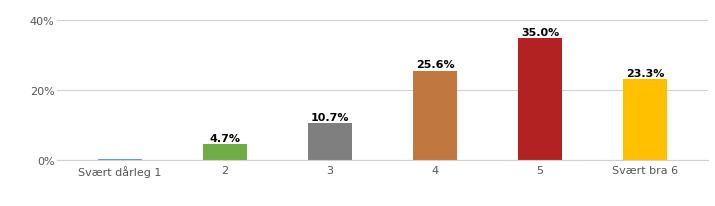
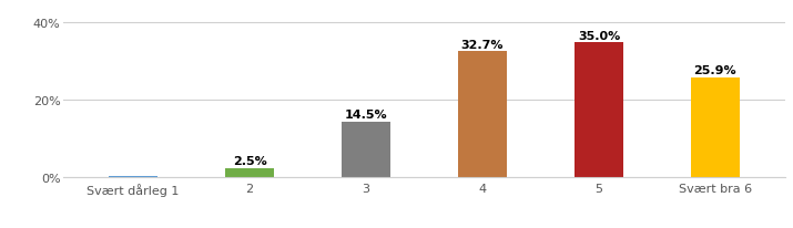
2: 4.7% -> 2.5%
3: 10.7% -> 14.5%
4: 25.6% -> 32.7%
Svært bra 6: 23.3% -> 25.9%
